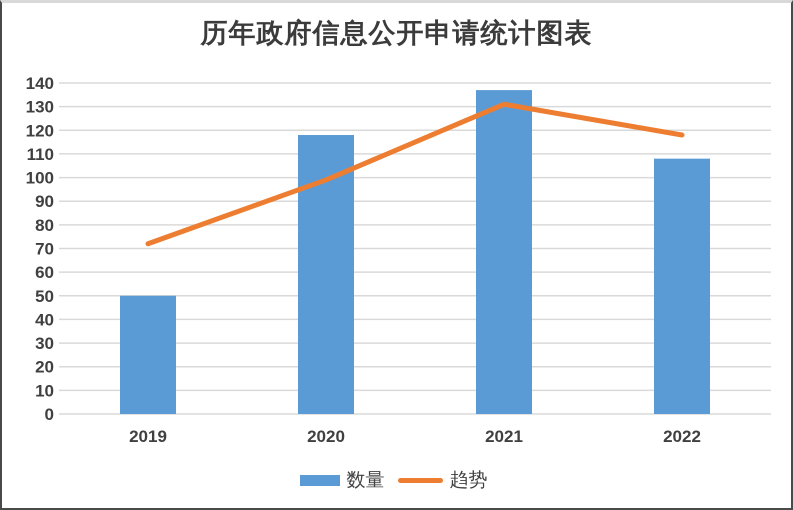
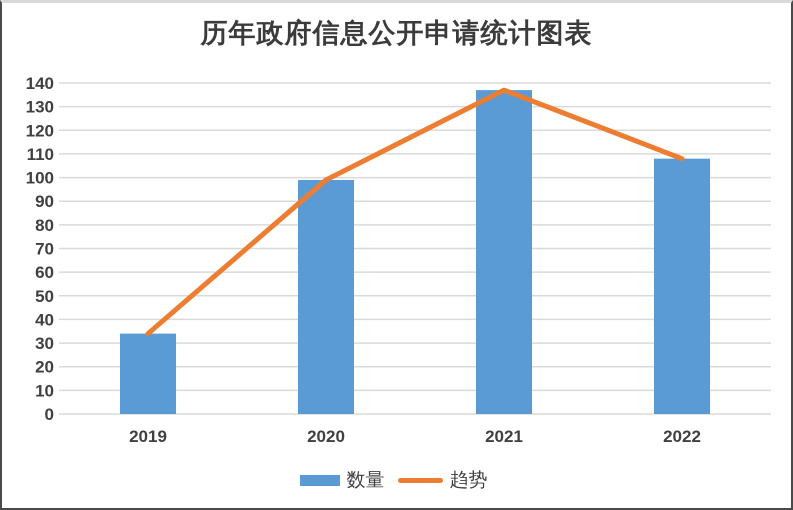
数量/2019: 50 -> 34
趋势/2019: 72 -> 34
数量/2020: 118 -> 99
趋势/2021: 131 -> 137
趋势/2022: 118 -> 108
